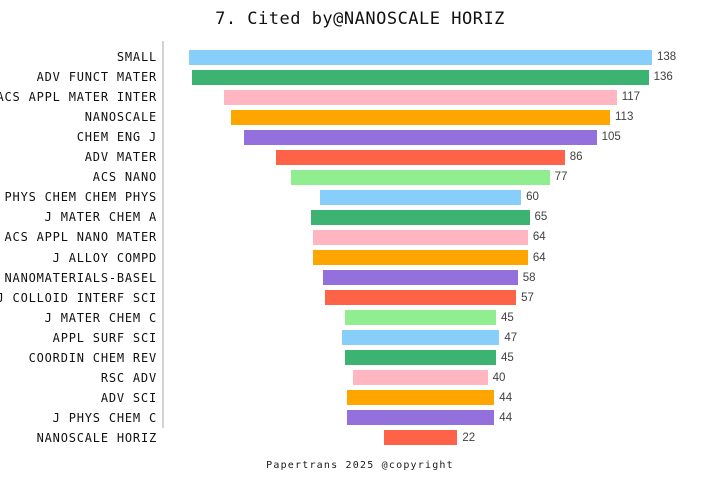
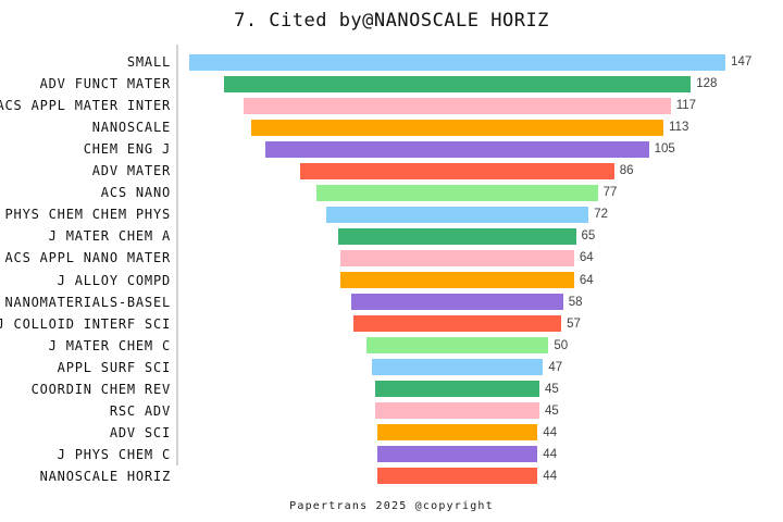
SMALL: 138 -> 147
ADV FUNCT MATER: 136 -> 128
PHYS CHEM CHEM PHYS: 60 -> 72
J MATER CHEM C: 45 -> 50
RSC ADV: 40 -> 45
NANOSCALE HORIZ: 22 -> 44
